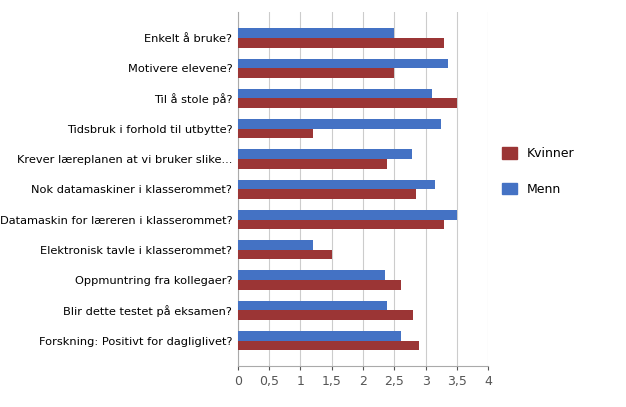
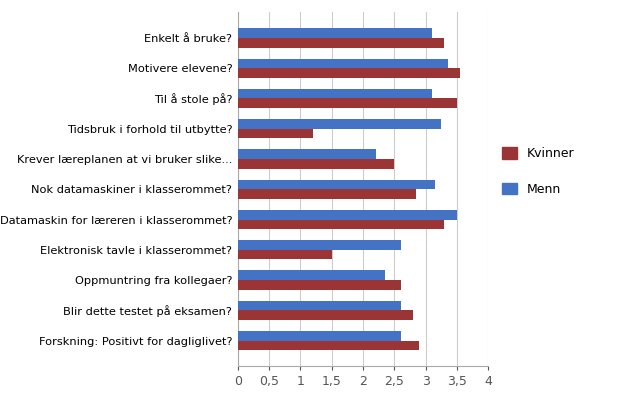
Menn/Enkelt å bruke?: 2,50 -> 3,10
Kvinner/Motivere elevene?: 2,50 -> 3,55
Menn/Krever læreplanen at vi bruker slike...: 2,78 -> 2,20
Kvinner/Krever læreplanen at vi bruker slike...: 2,38 -> 2,50
Menn/Elektronisk tavle i klasserommet?: 1,20 -> 2,60
Menn/Blir dette testet på eksamen?: 2,38 -> 2,60
